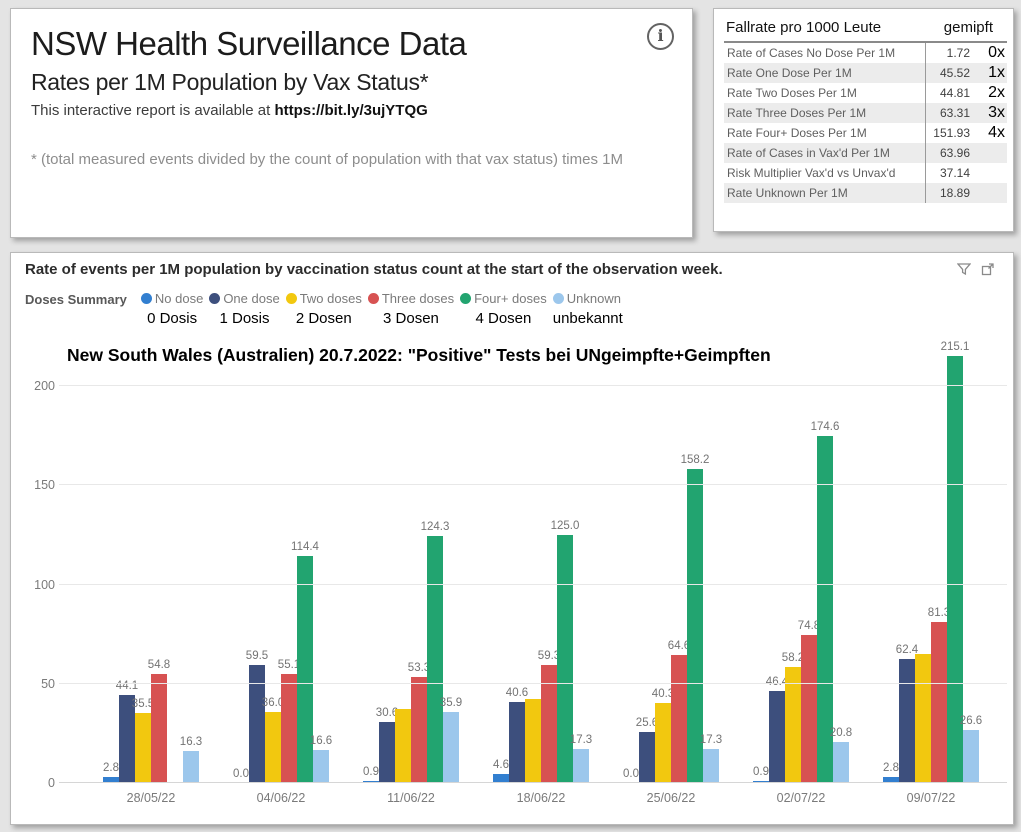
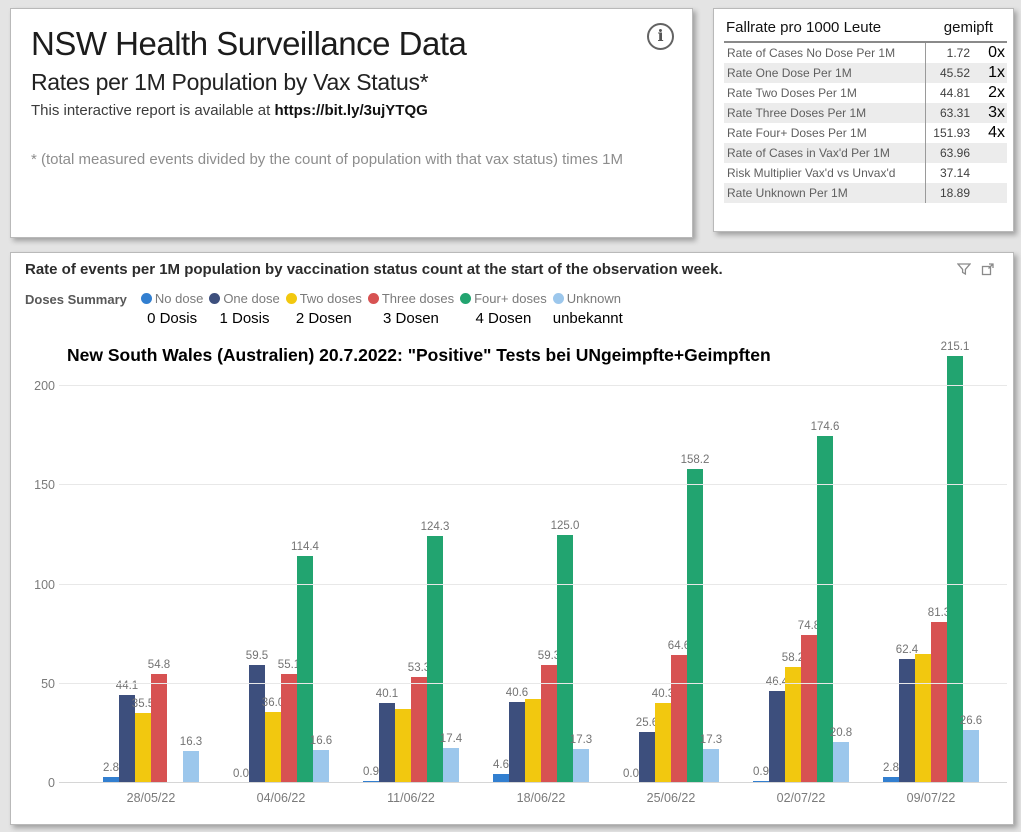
One dose/11/06/22: 30.6 -> 40.1
Unknown/11/06/22: 35.9 -> 17.4
